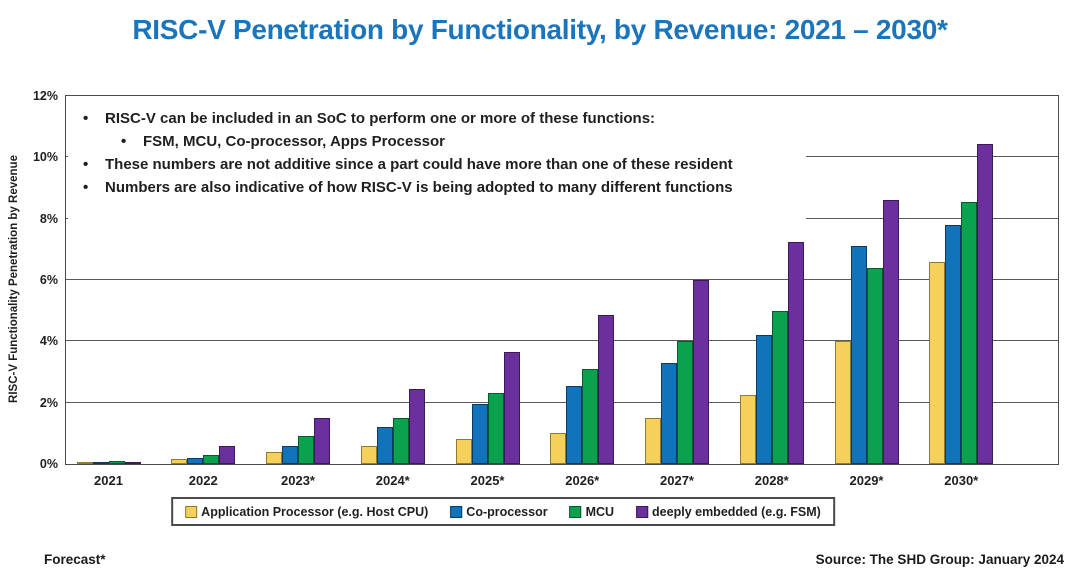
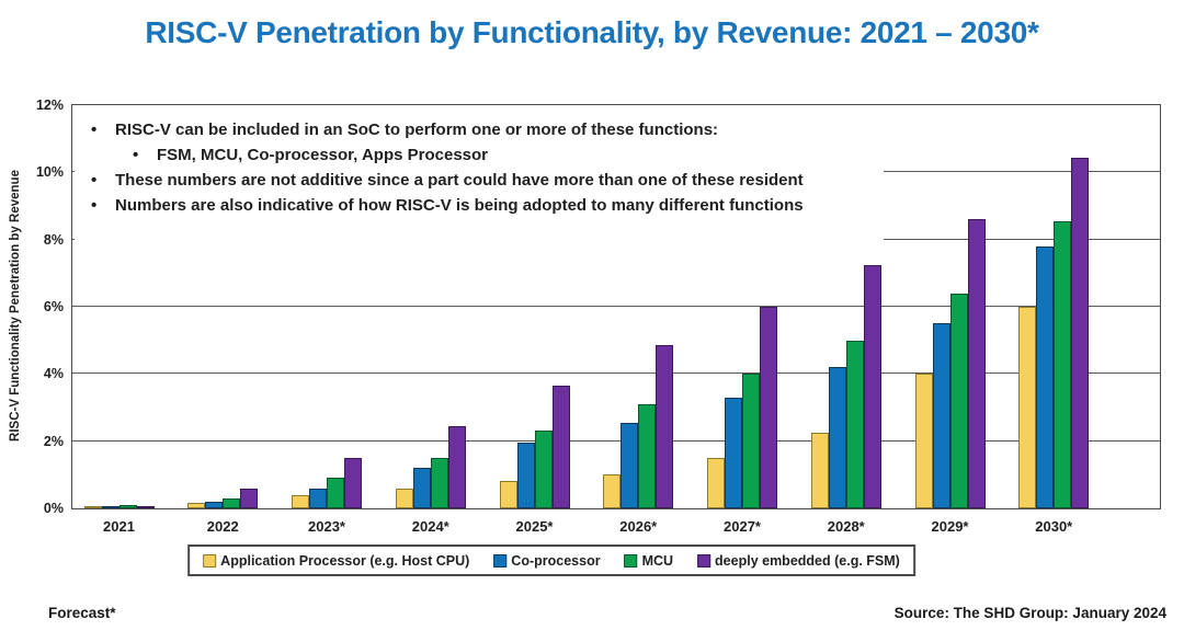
Co-processor/2029*: 7.1% -> 5.5%
Application Processor (e.g. Host CPU)/2030*: 6.6% -> 6.0%
